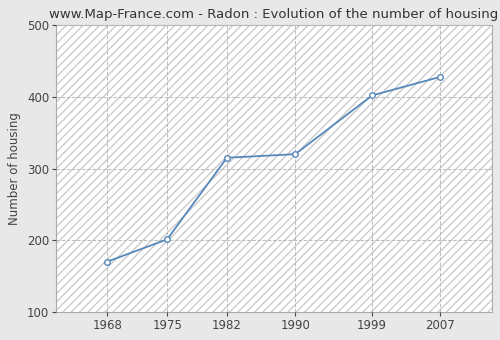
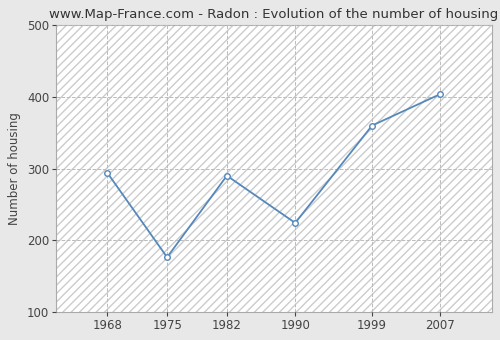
1968: 170 -> 294
1975: 201 -> 176
1982: 315 -> 290
1990: 320 -> 224
1999: 402 -> 360
2007: 428 -> 404
